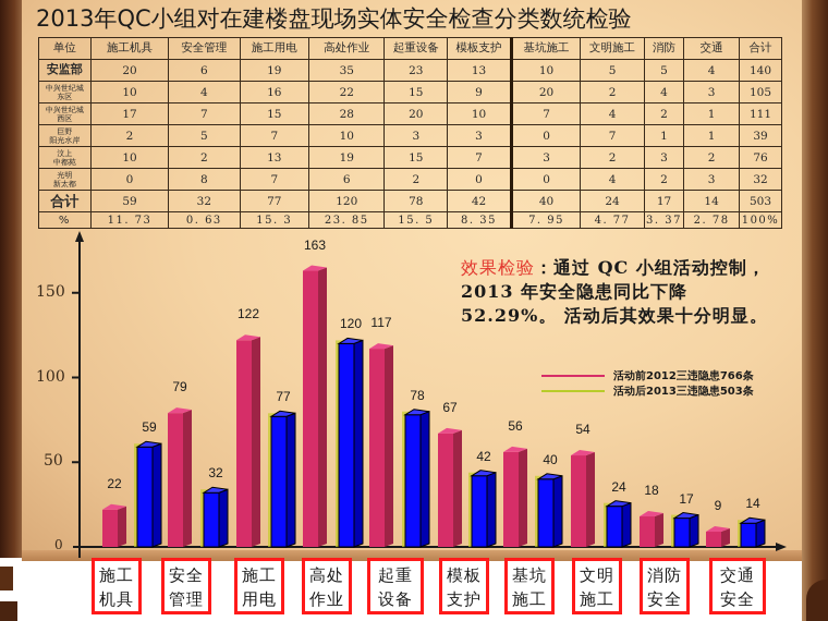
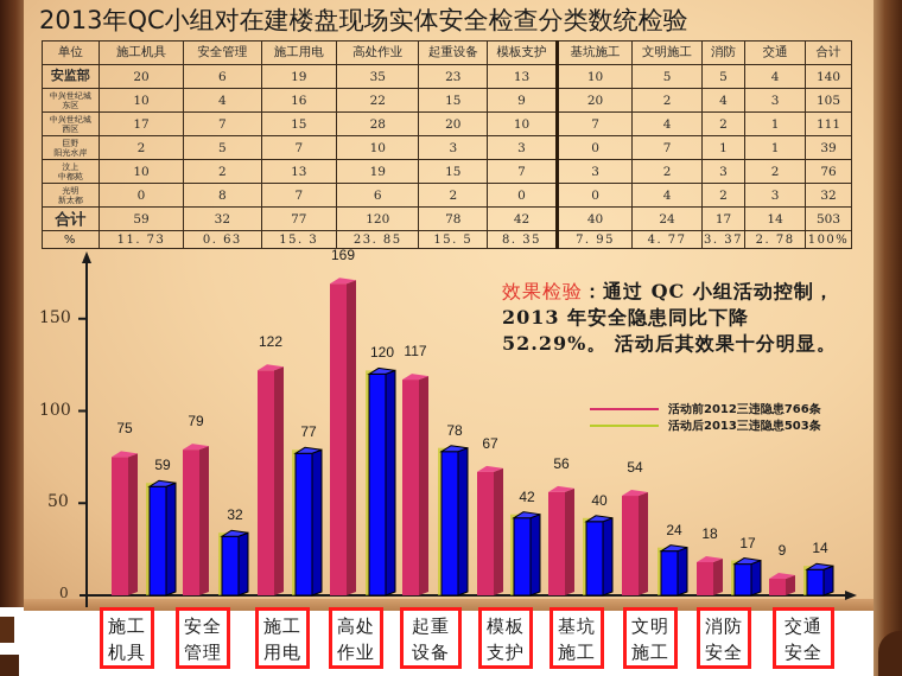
活动前2012三违隐患766条/施工机具: 22 -> 75
活动前2012三违隐患766条/高处作业: 163 -> 169
